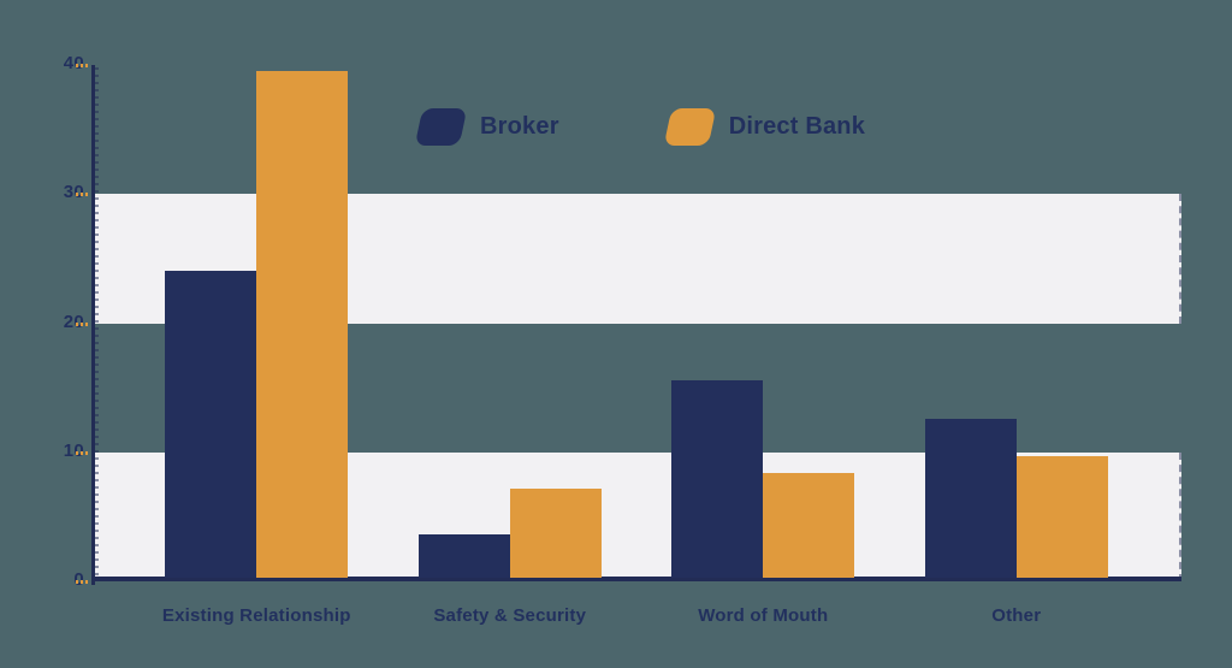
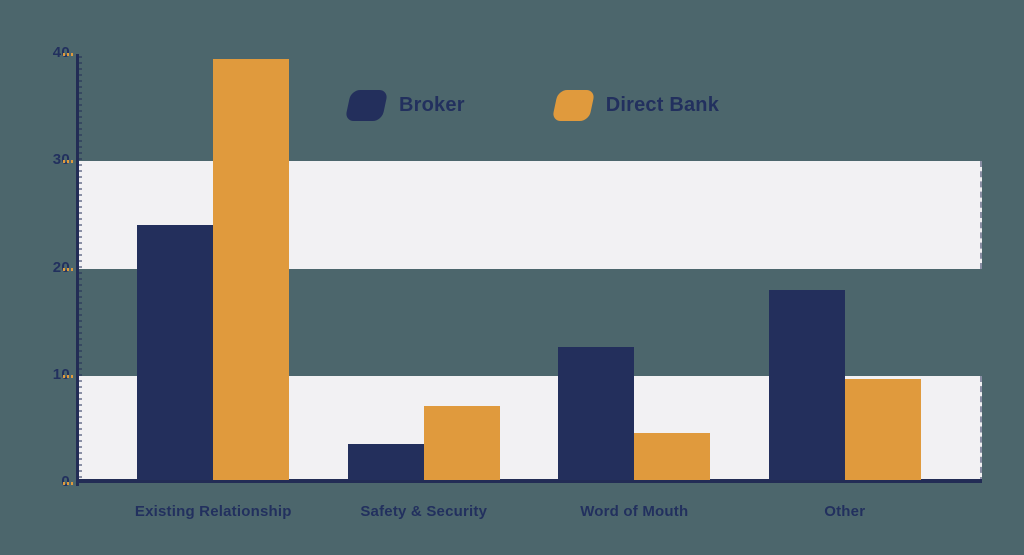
Broker/Word of Mouth: 15.3 -> 12.4
Direct Bank/Word of Mouth: 8.1 -> 4.4
Broker/Other: 12.3 -> 17.7
